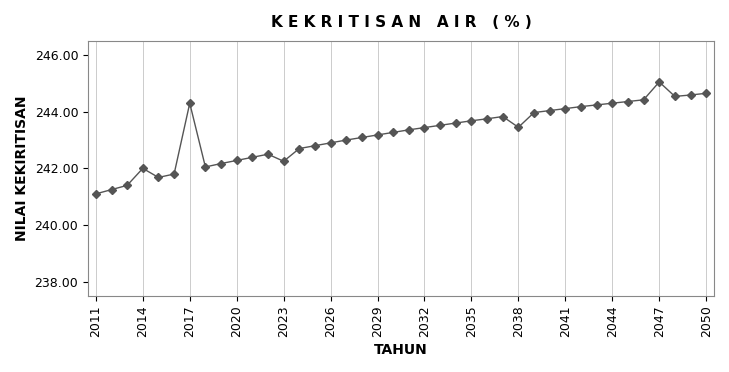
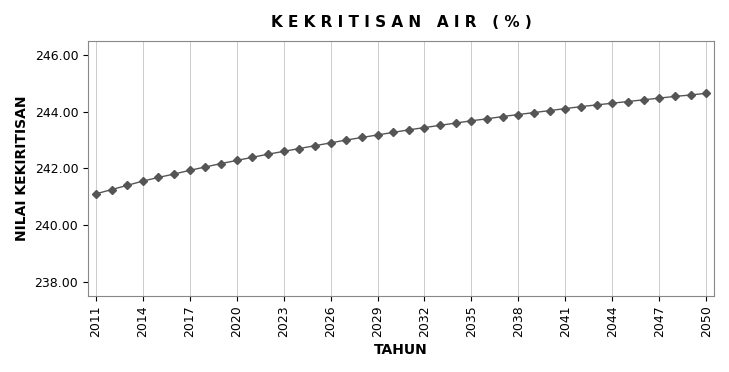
2014: 242.00 -> 241.55
2017: 244.30 -> 241.93
2023: 242.25 -> 242.60
2038: 243.45 -> 243.90
2047: 245.05 -> 244.48
